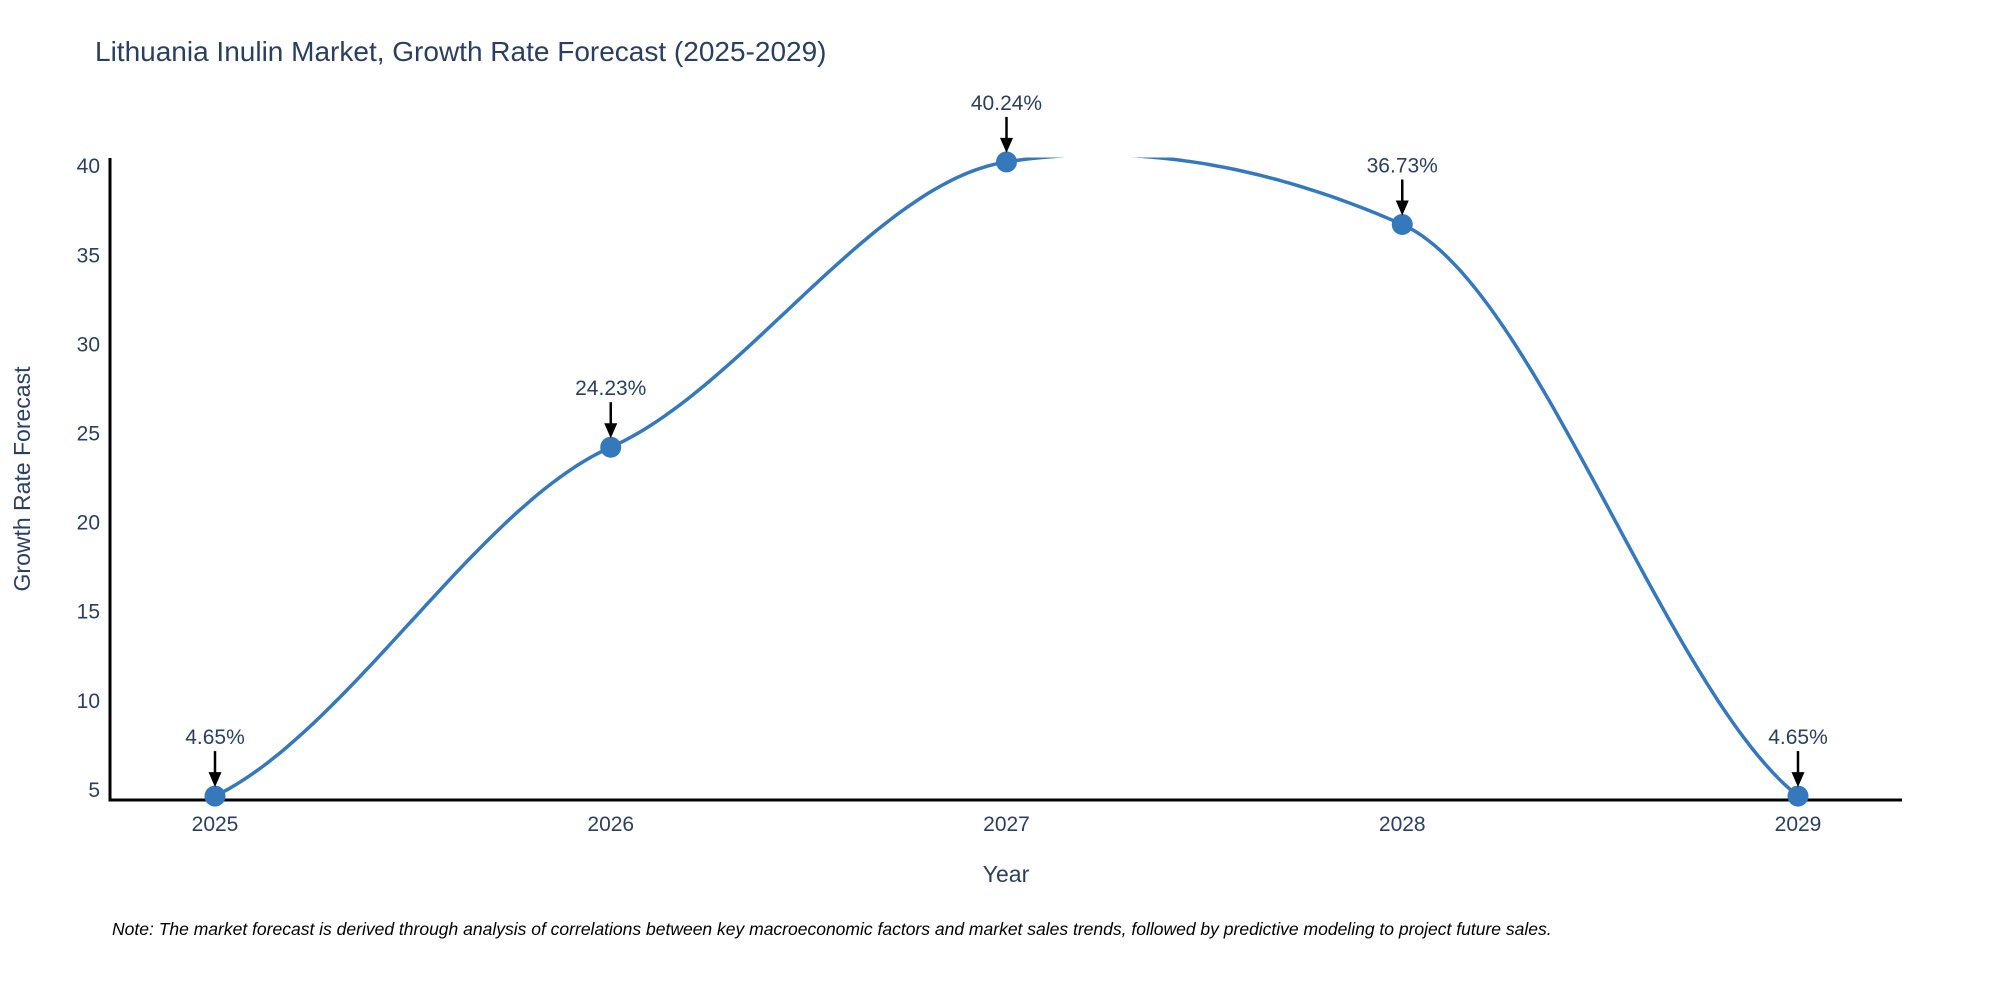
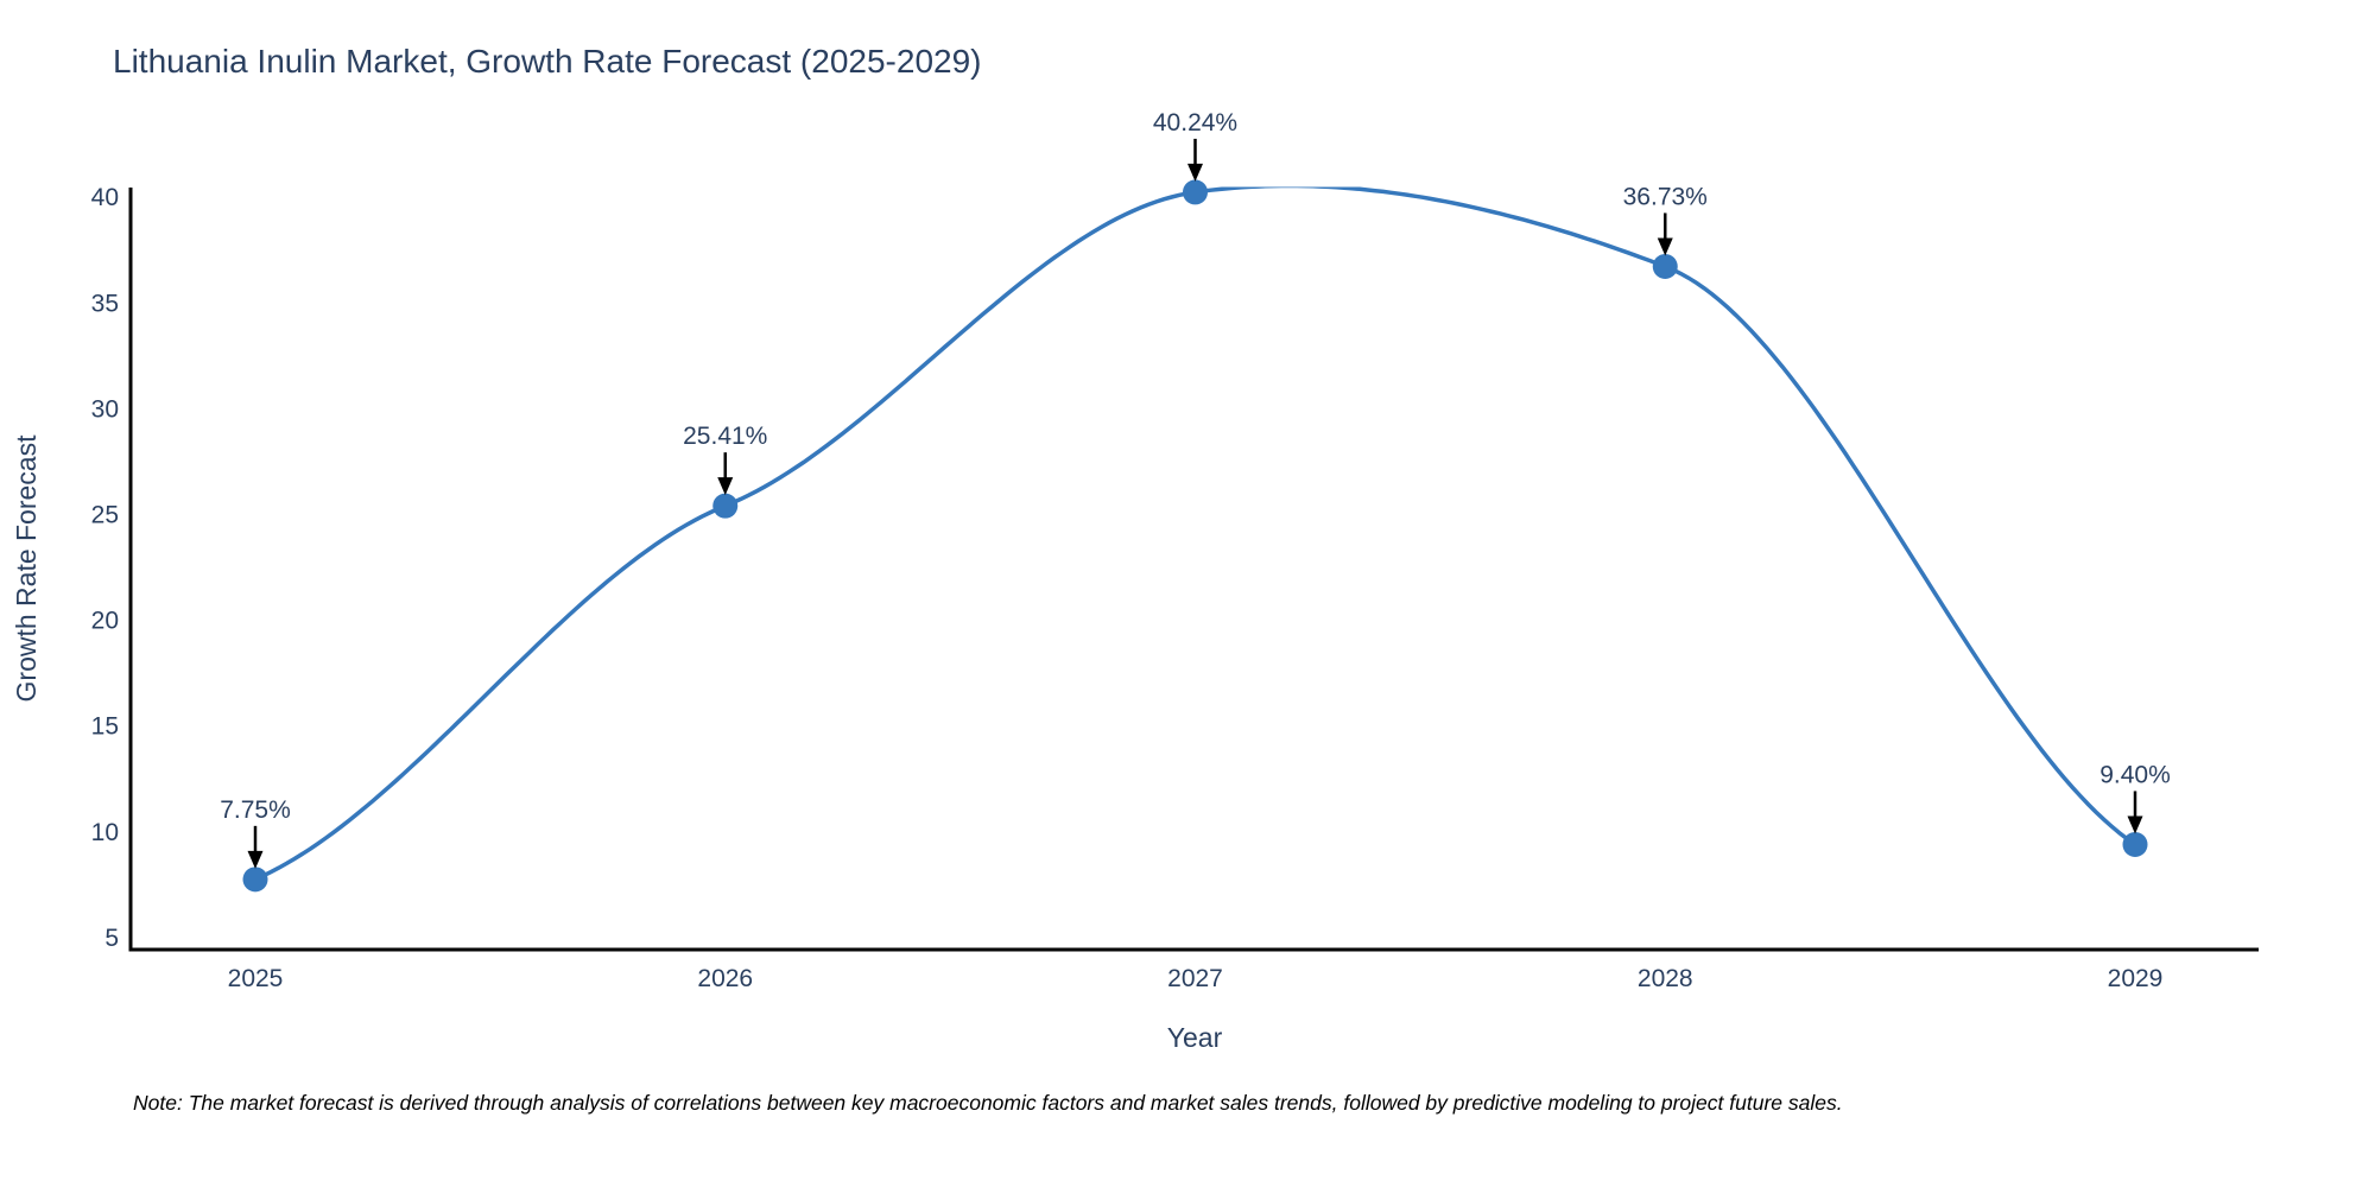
2025: 4.65% -> 7.75%
2026: 24.23% -> 25.41%
2029: 4.65% -> 9.40%
